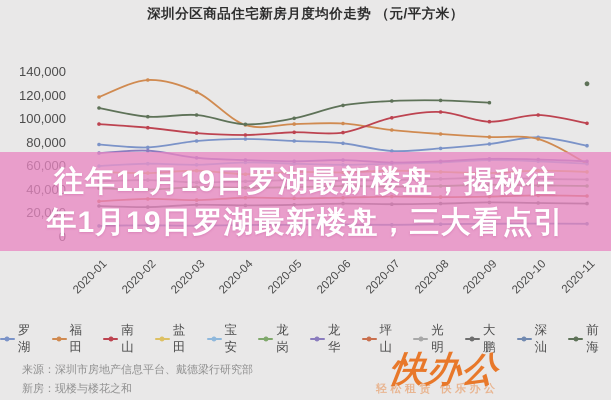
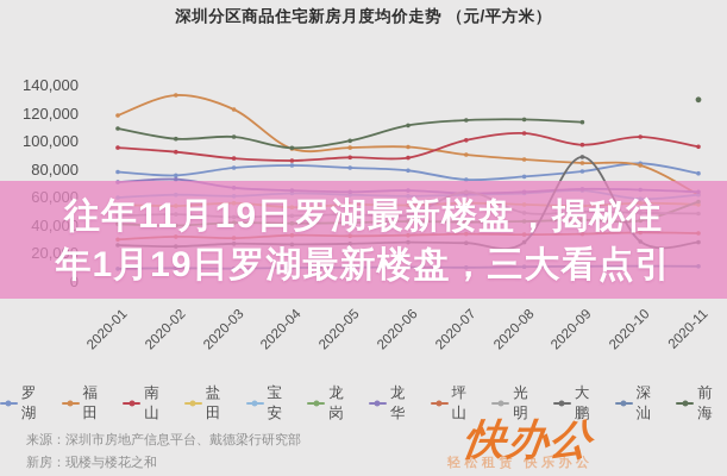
光明/2020-07: 48000 -> 64000
大鹏/2020-09: 29000 -> 89000
宝安/2020-10: 64000 -> 59000
龙岗/2020-11: 43000 -> 57000
